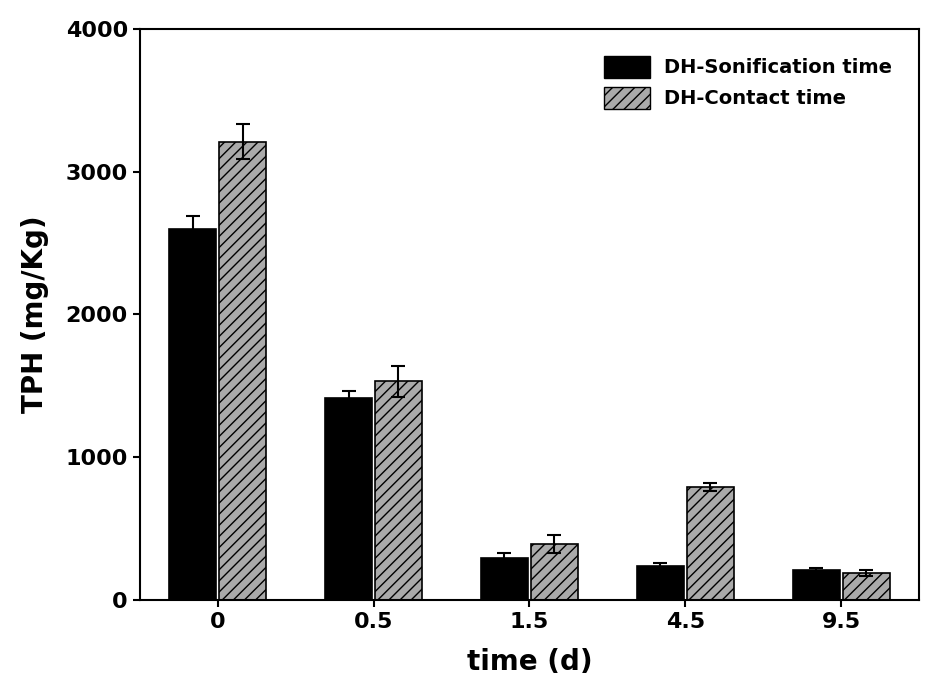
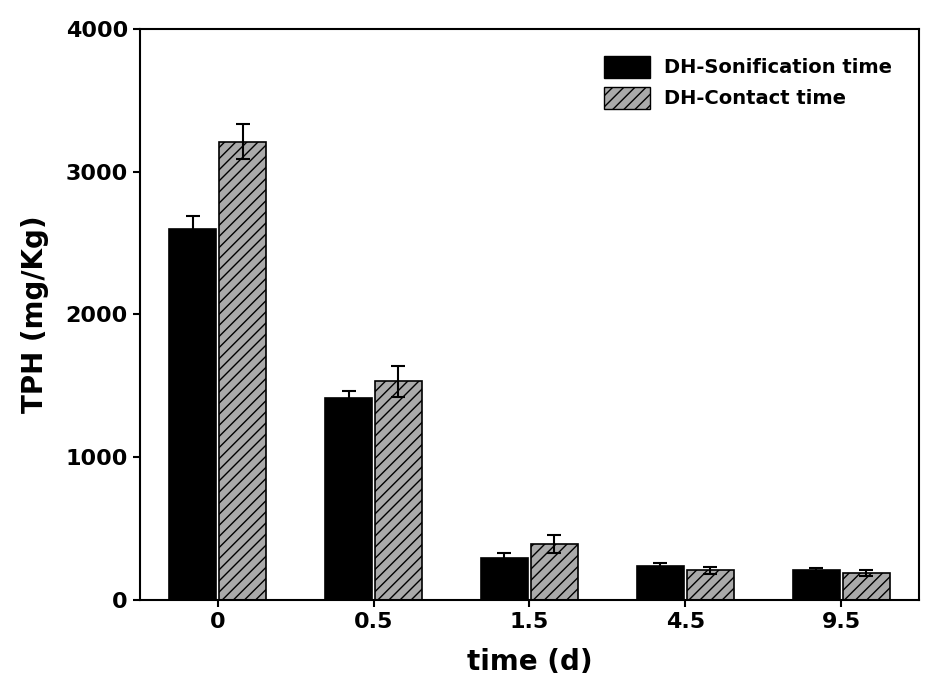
DH-Contact time/4.5: 790 -> 200
